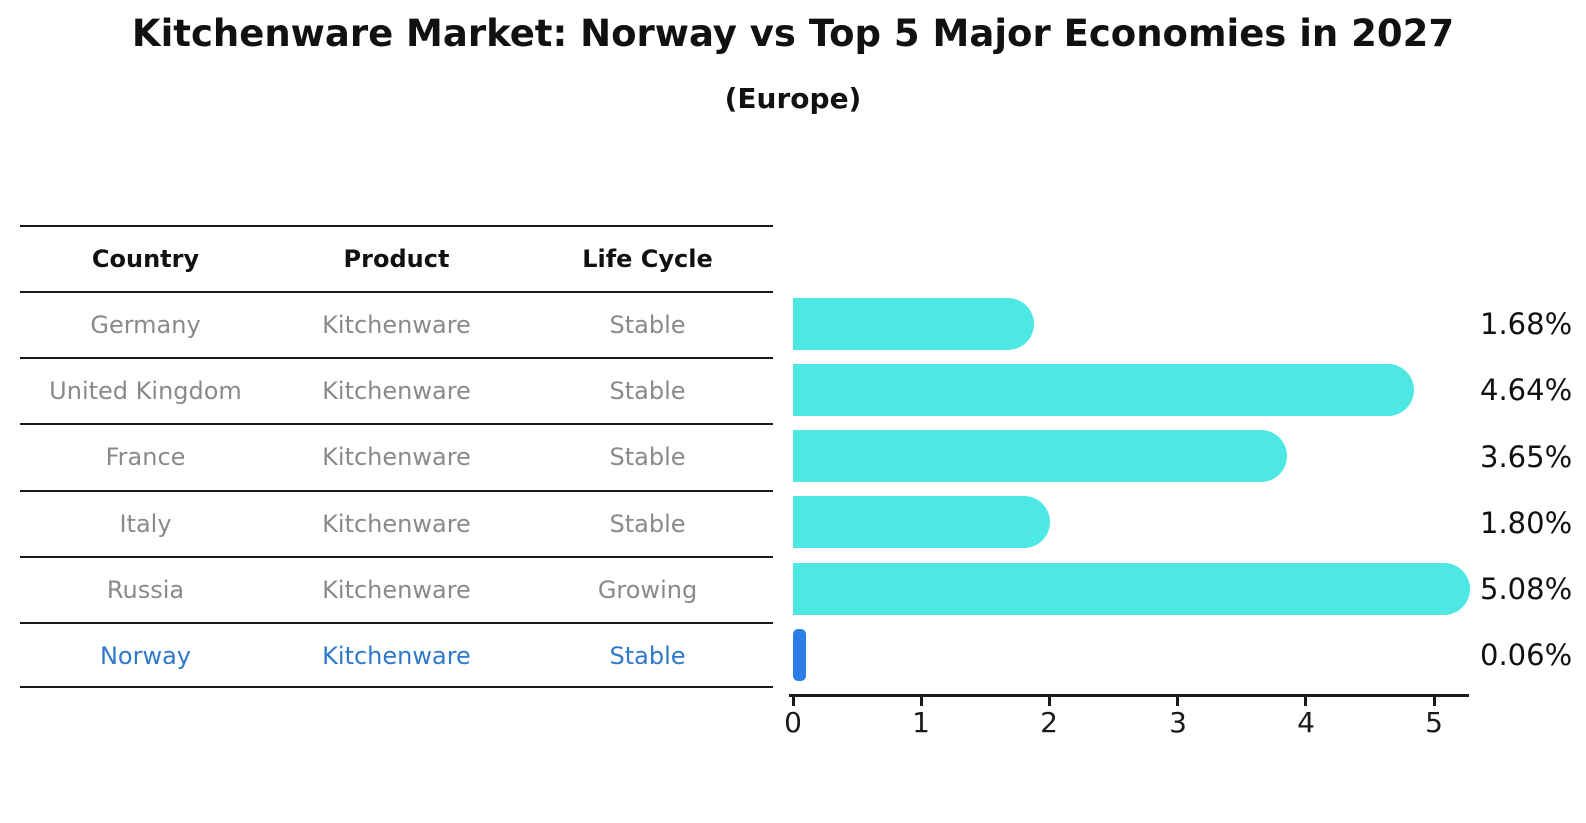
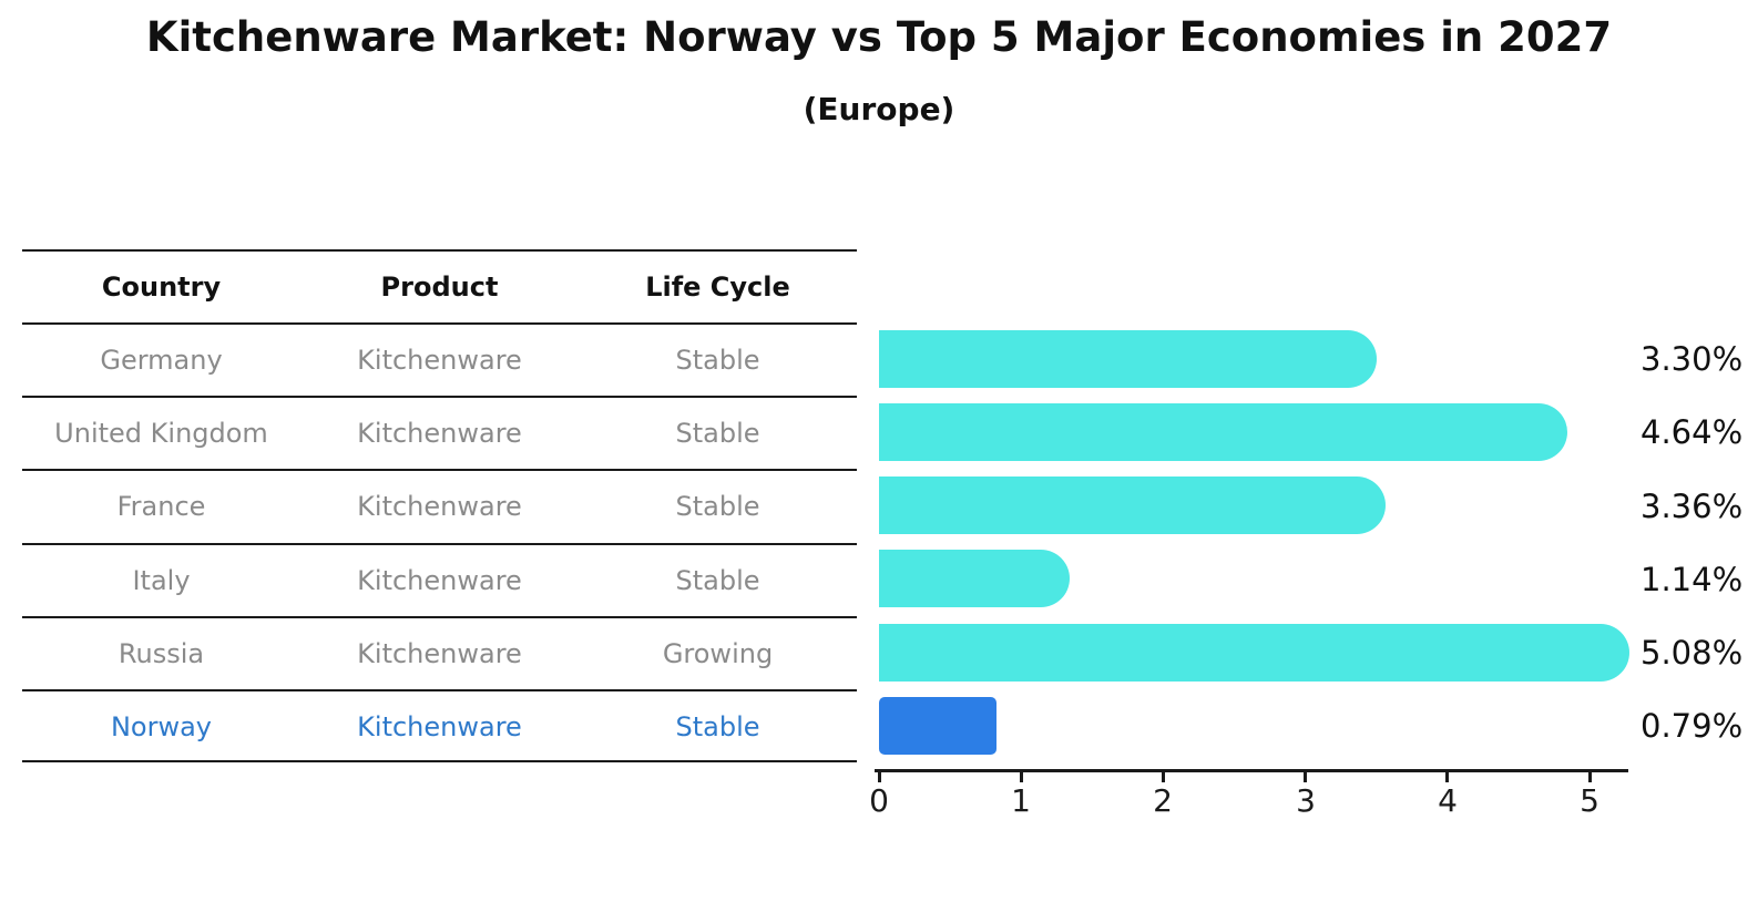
Germany: 1.68% -> 3.30%
France: 3.65% -> 3.36%
Italy: 1.80% -> 1.14%
Norway: 0.06% -> 0.79%
